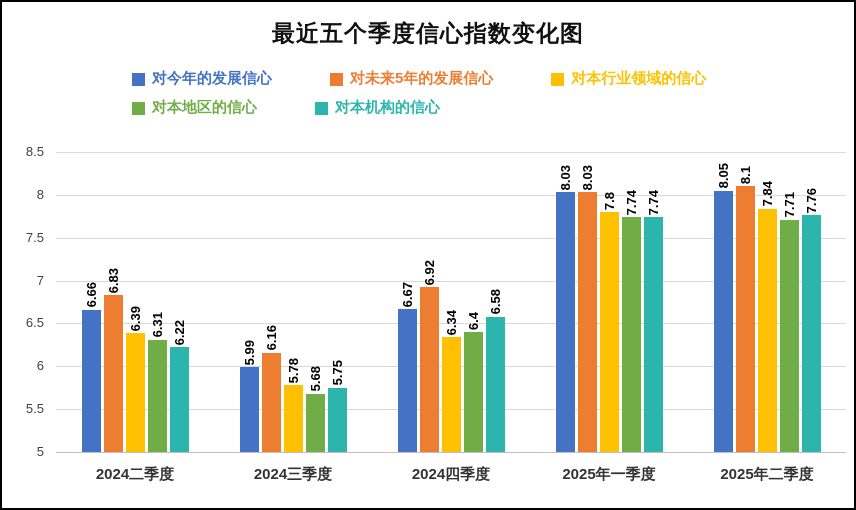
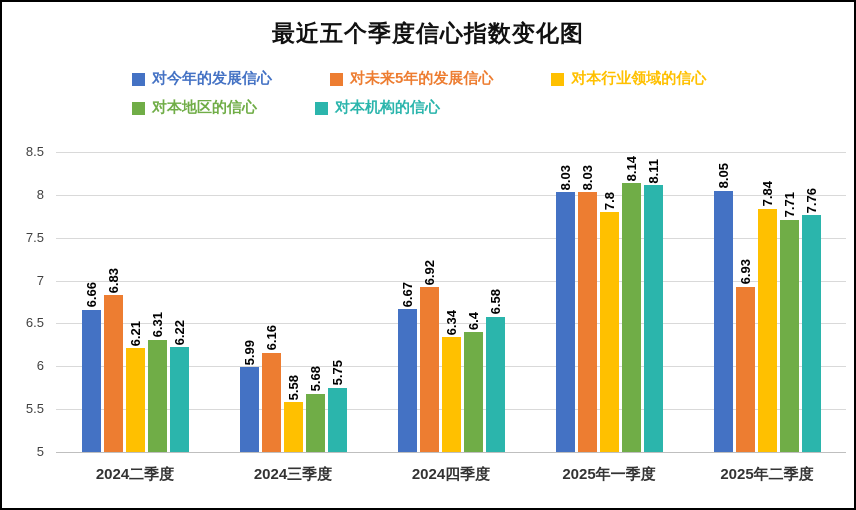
对本行业领域的信心/2024二季度: 6.39 -> 6.21
对本行业领域的信心/2024三季度: 5.78 -> 5.58
对本地区的信心/2025年一季度: 7.74 -> 8.14
对本机构的信心/2025年一季度: 7.74 -> 8.11
对未来5年的发展信心/2025年二季度: 8.1 -> 6.93
